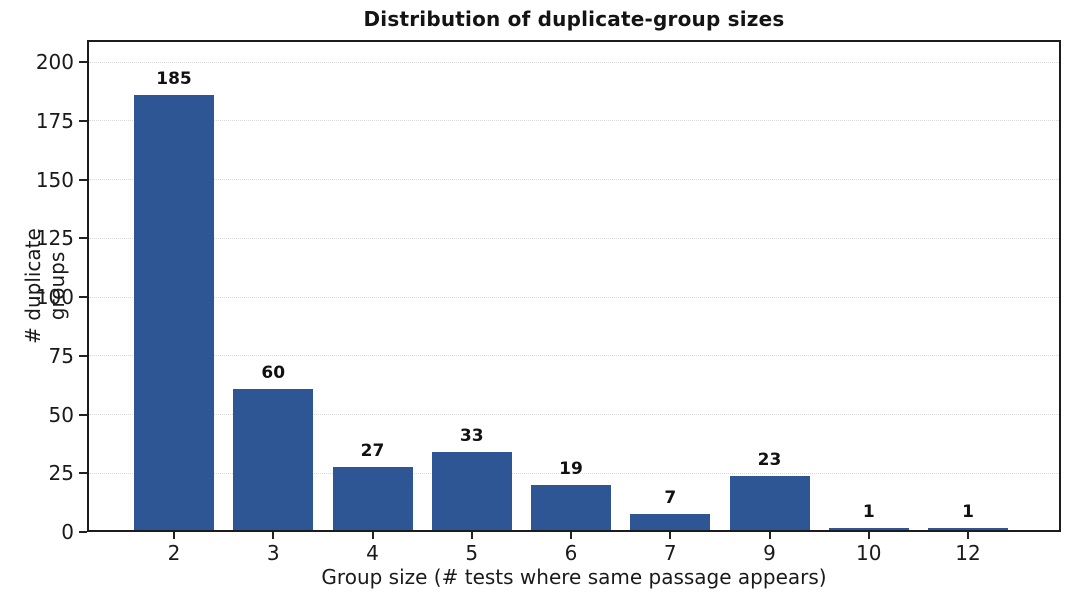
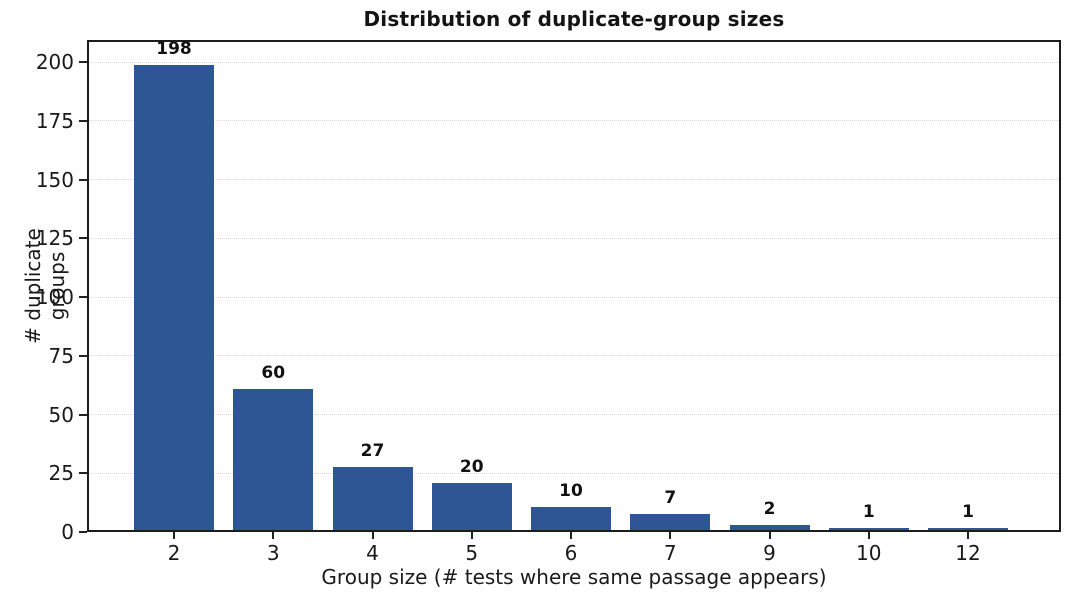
2: 185 -> 198
5: 33 -> 20
6: 19 -> 10
9: 23 -> 2
